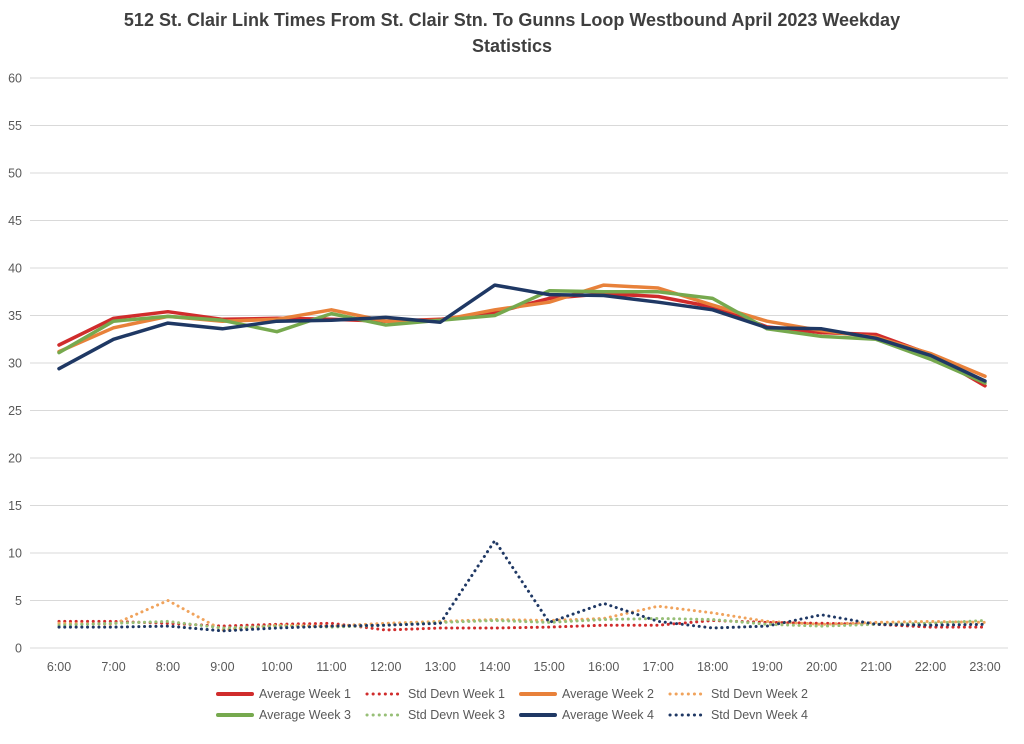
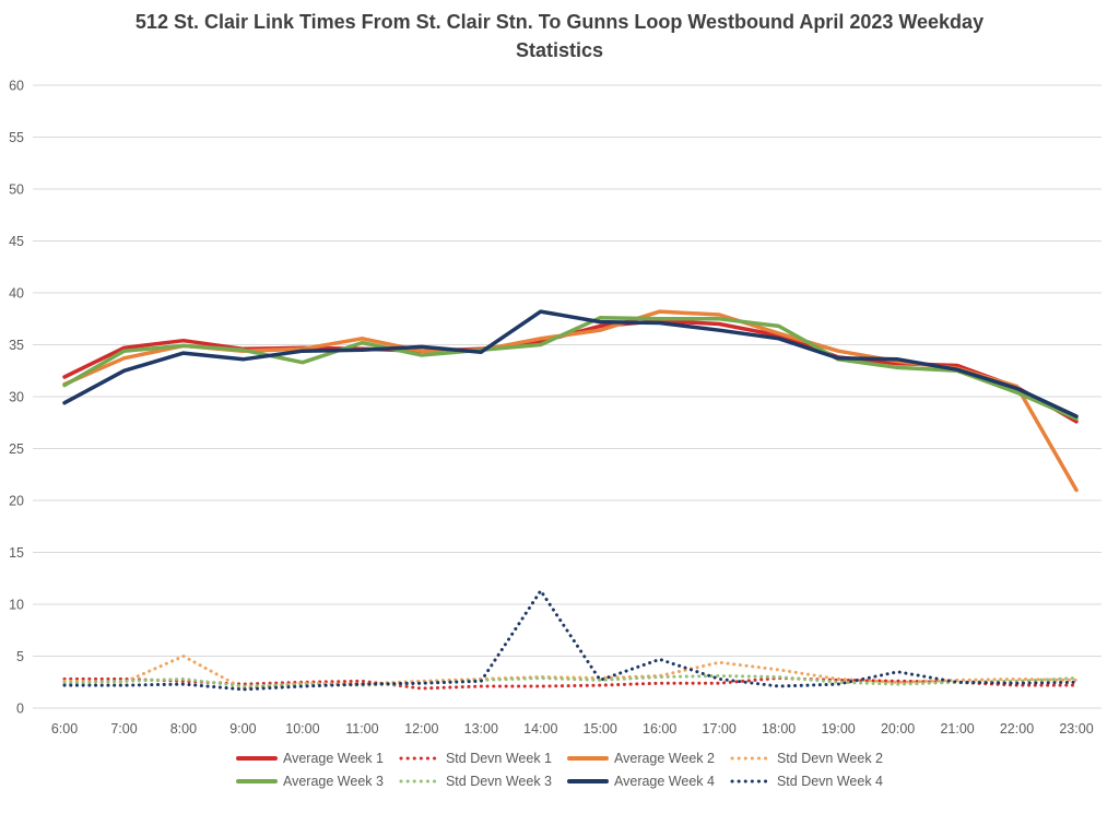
Average Week 2/23:00: 29 -> 21
